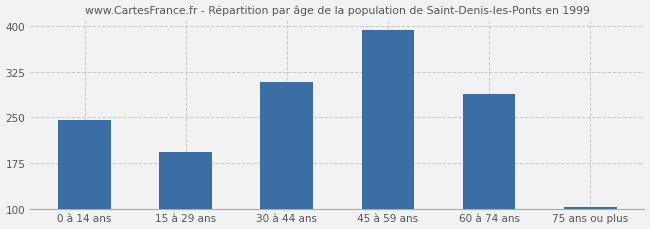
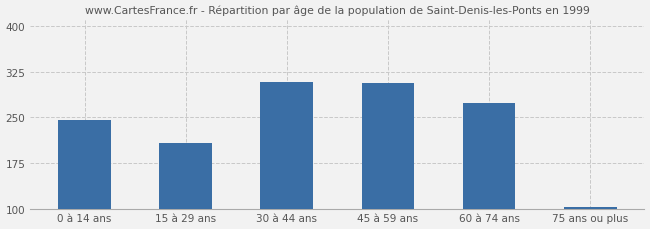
15 à 29 ans: 193 -> 208
45 à 59 ans: 393 -> 306
60 à 74 ans: 288 -> 274
